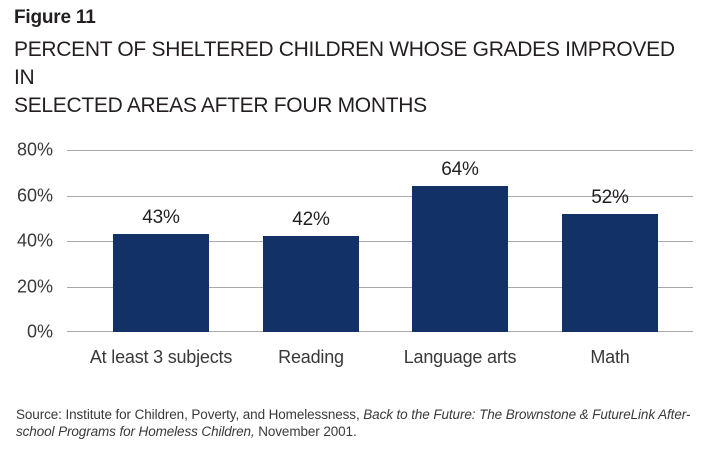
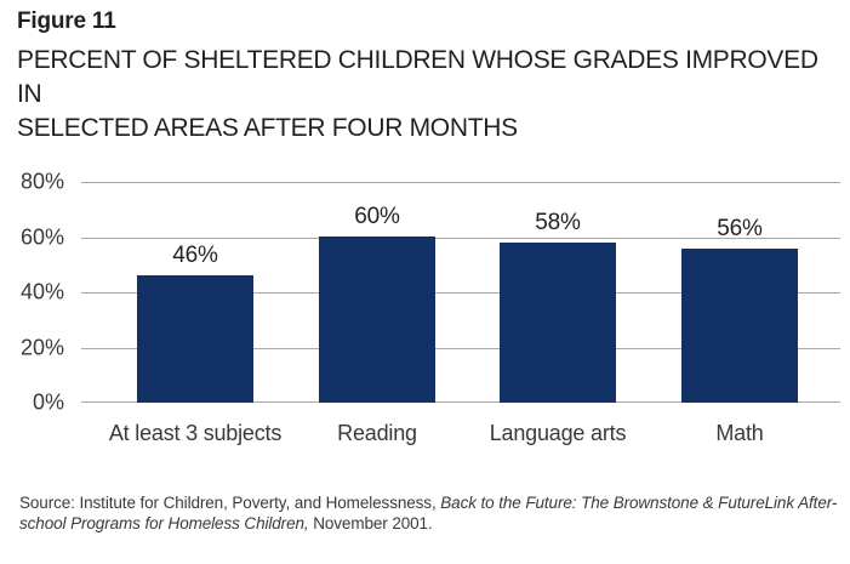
At least 3 subjects: 43% -> 46%
Reading: 42% -> 60%
Language arts: 64% -> 58%
Math: 52% -> 56%
